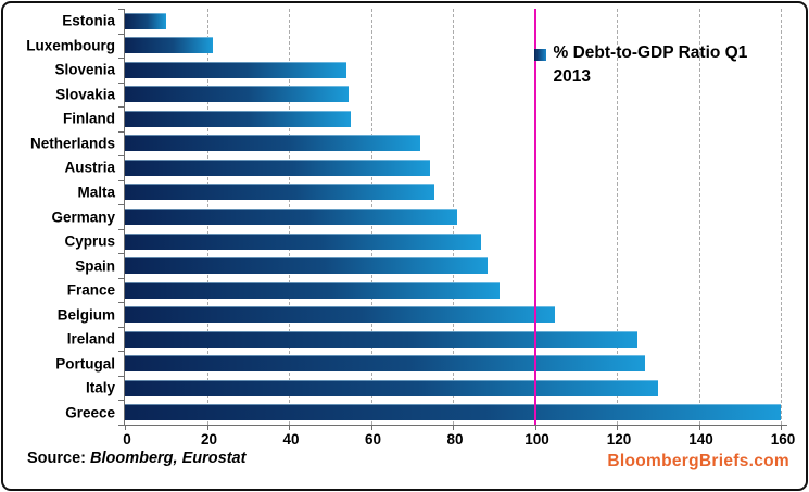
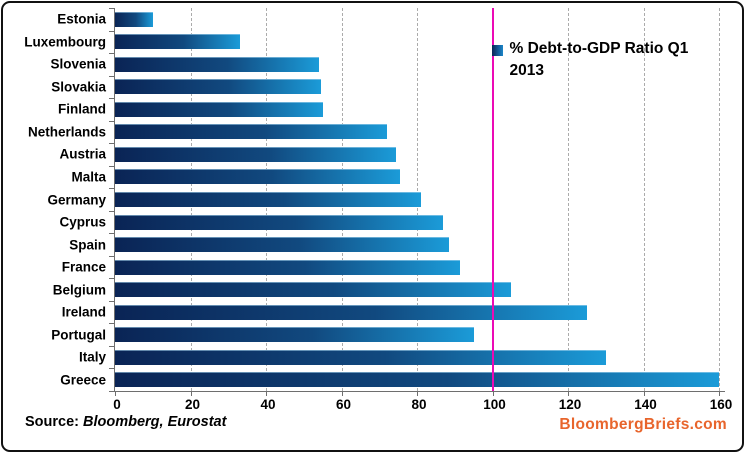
Luxembourg: 22 -> 33
Portugal: 127 -> 95
